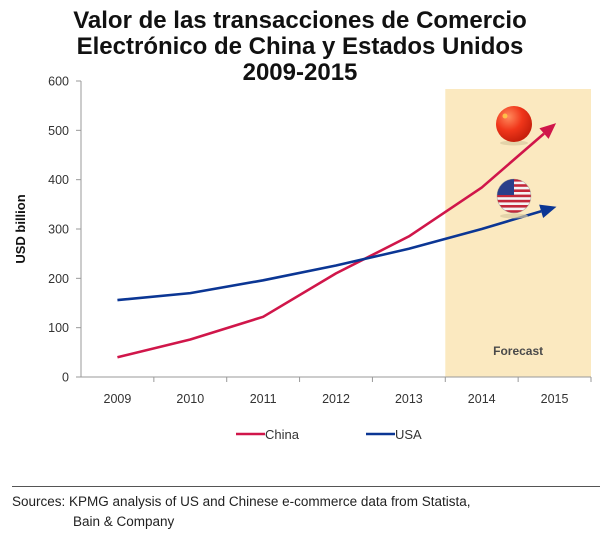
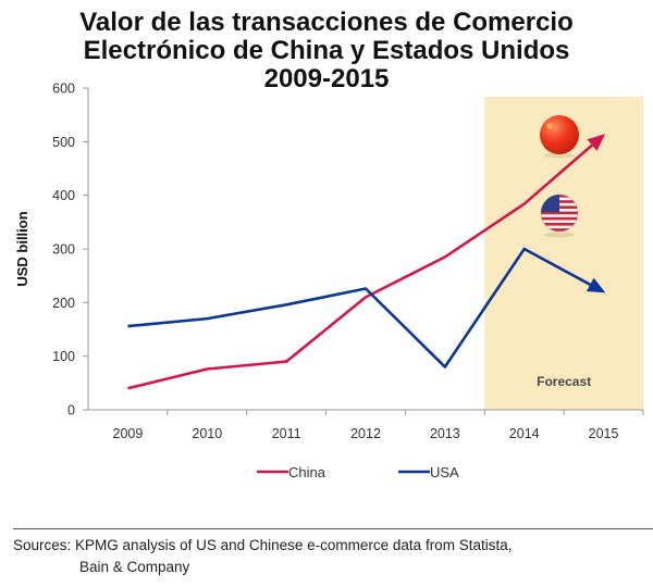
China/2011: 120 -> 90
USA/2013: 260 -> 80
USA/2015: 340 -> 220
